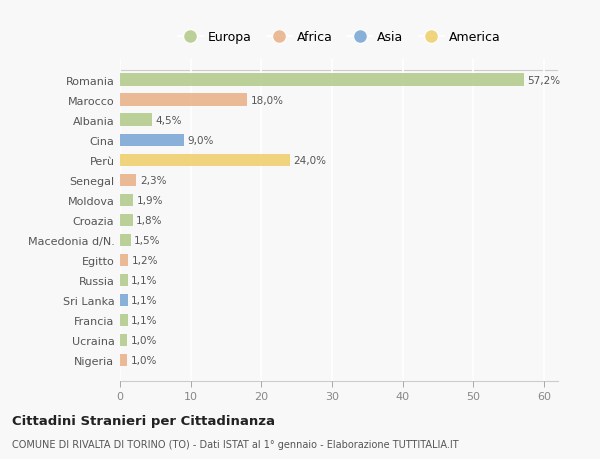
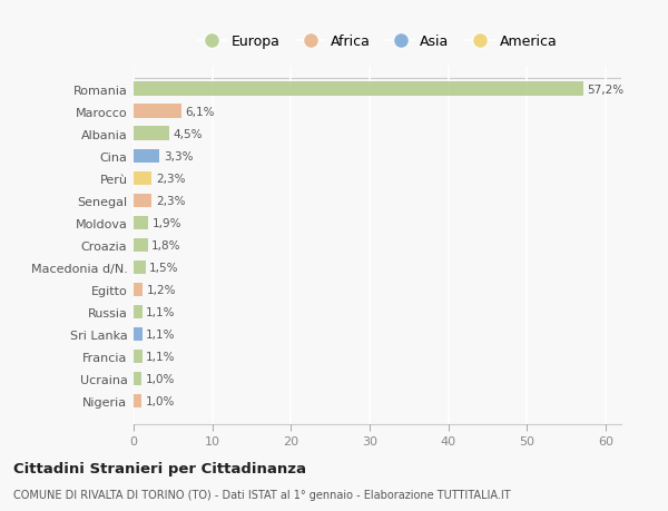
Marocco: 18,0% -> 6,1%
Cina: 9,0% -> 3,3%
Perù: 24,0% -> 2,3%
